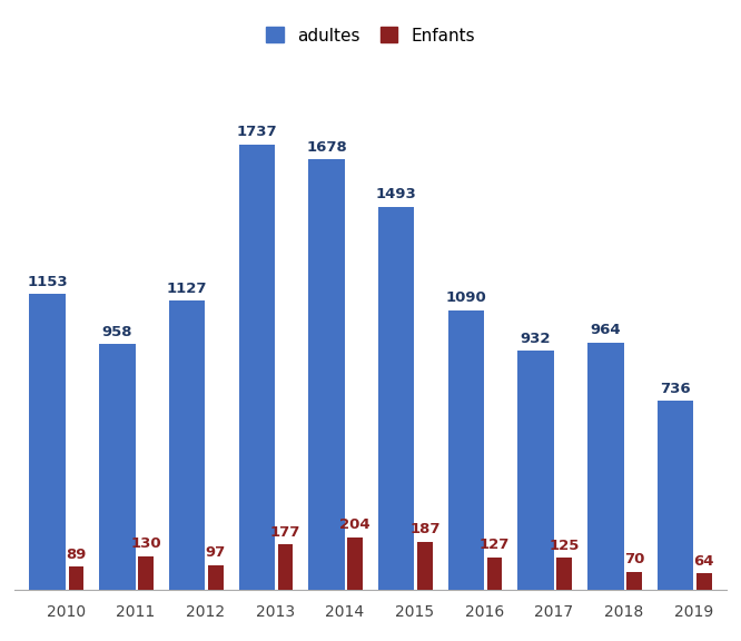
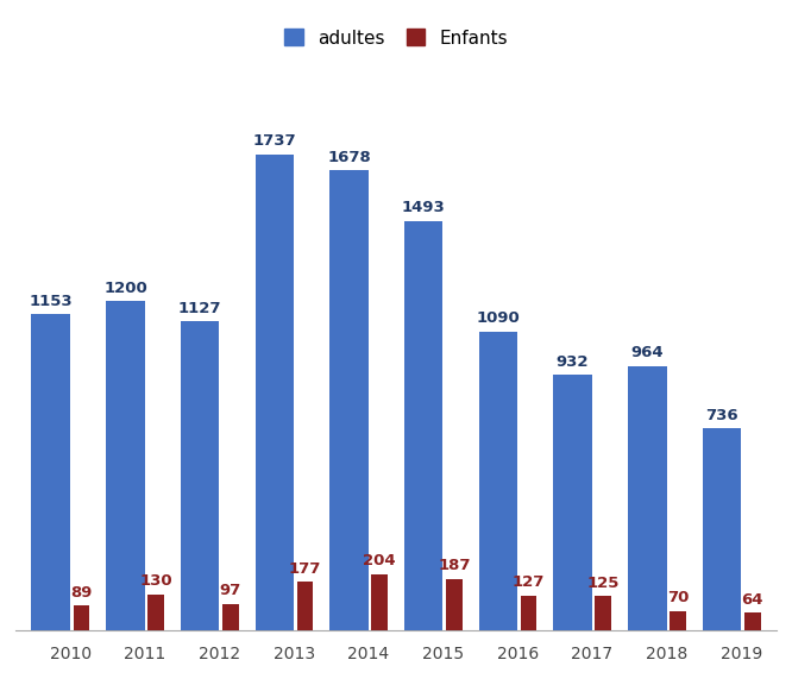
adultes/2011: 958 -> 1200
